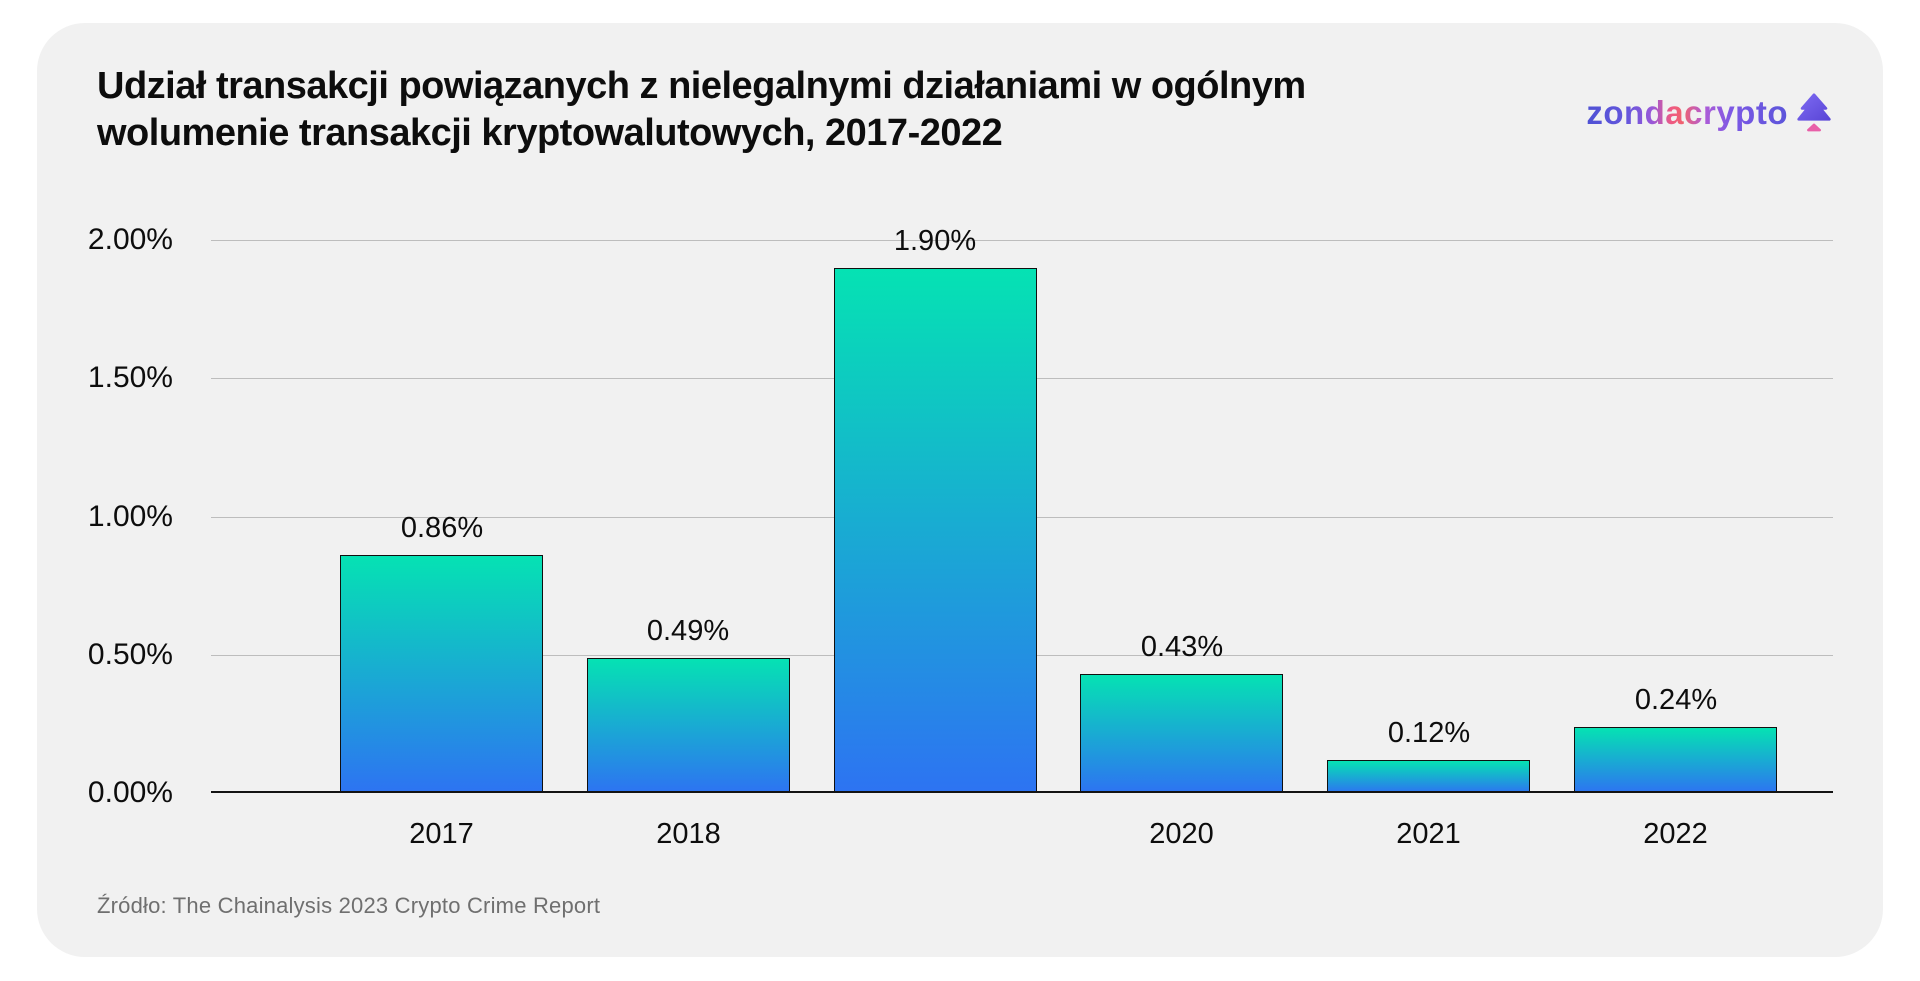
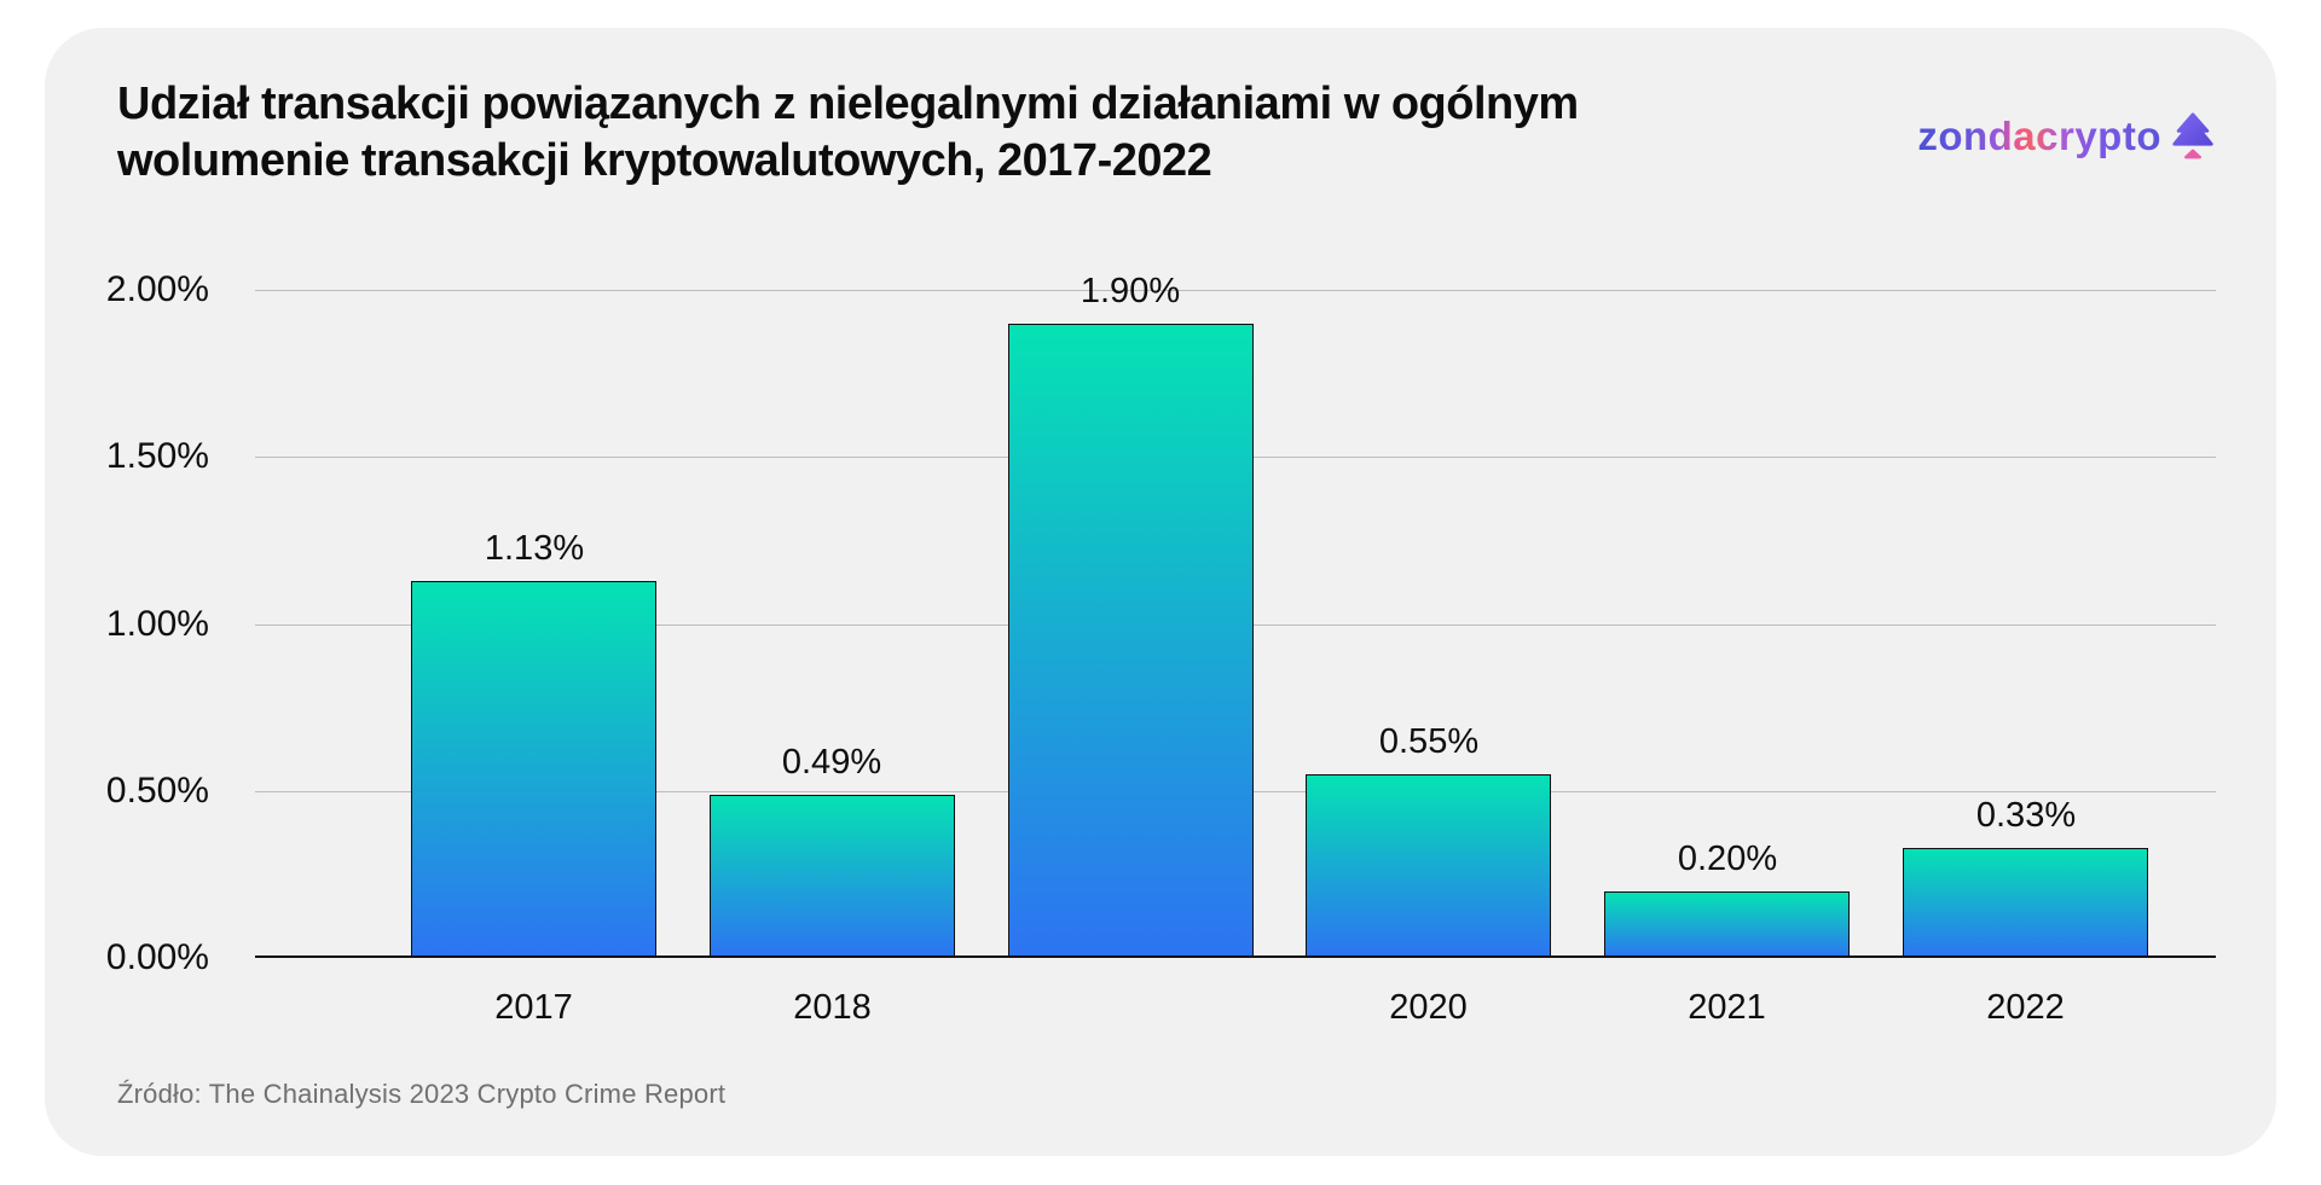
2017: 0.86% -> 1.13%
2020: 0.43% -> 0.55%
2021: 0.12% -> 0.20%
2022: 0.24% -> 0.33%
